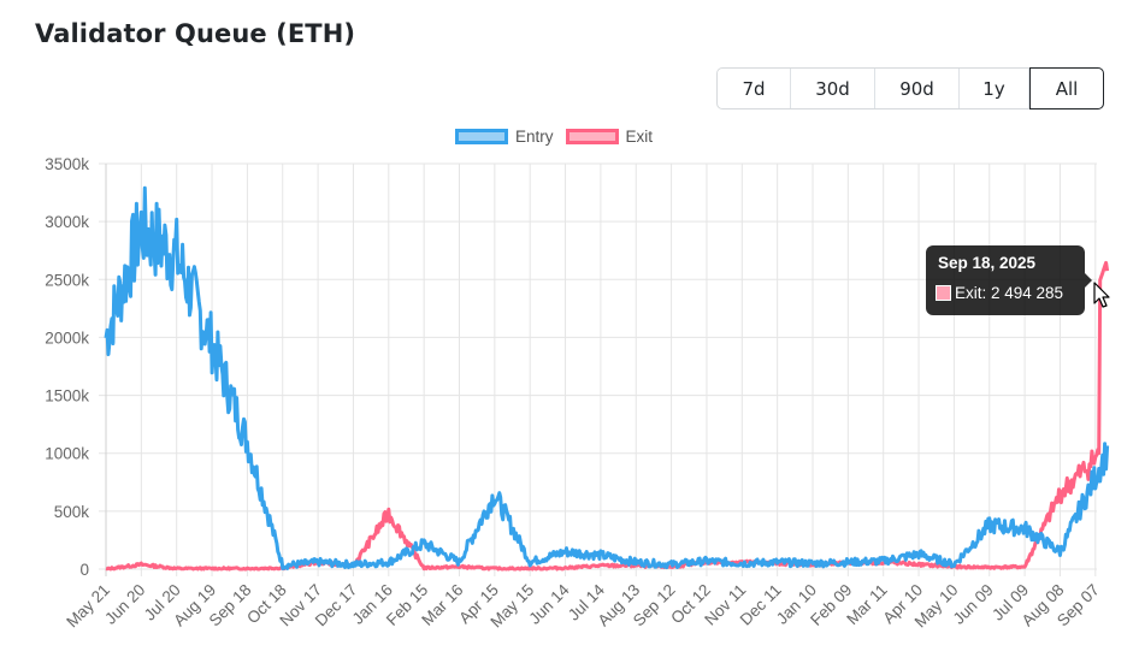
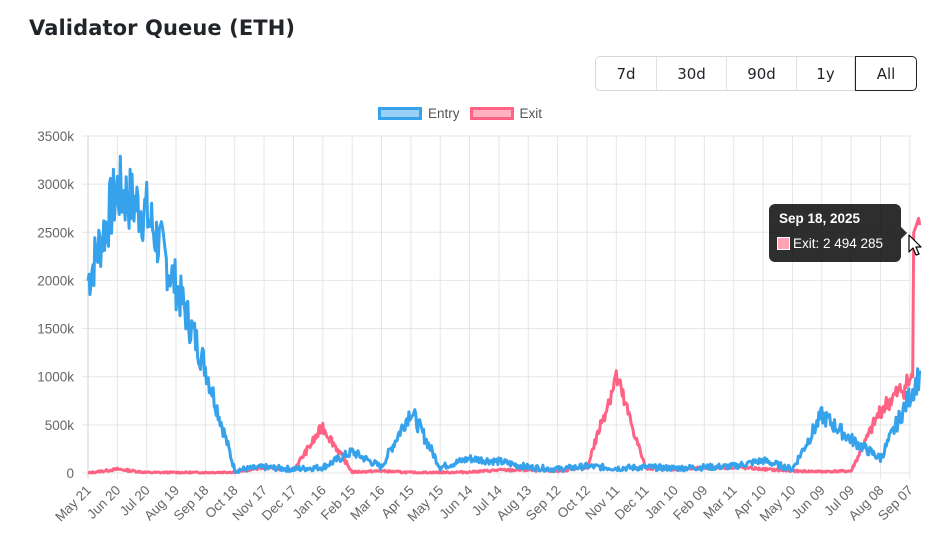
Exit/Nov 11: 100k -> 1000k
Entry/Jun 09: 400k -> 600k
